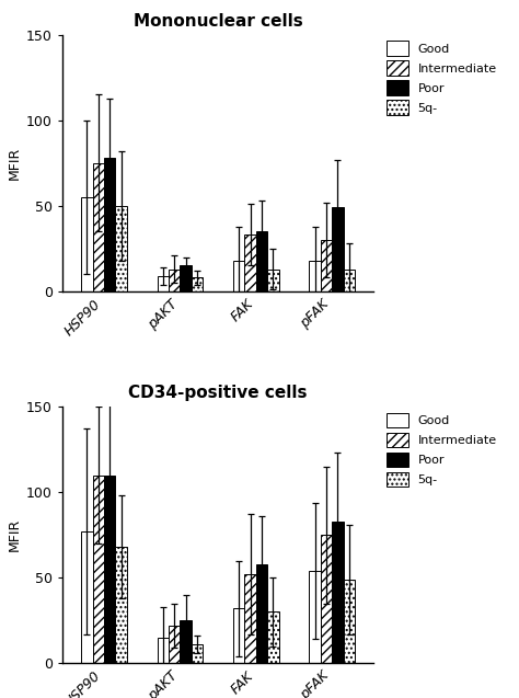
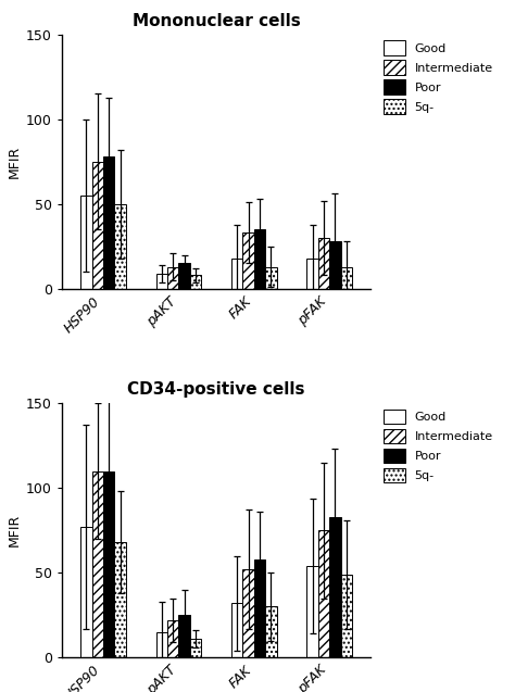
Mononuclear cells/Poor/pFAK: 49 -> 28
